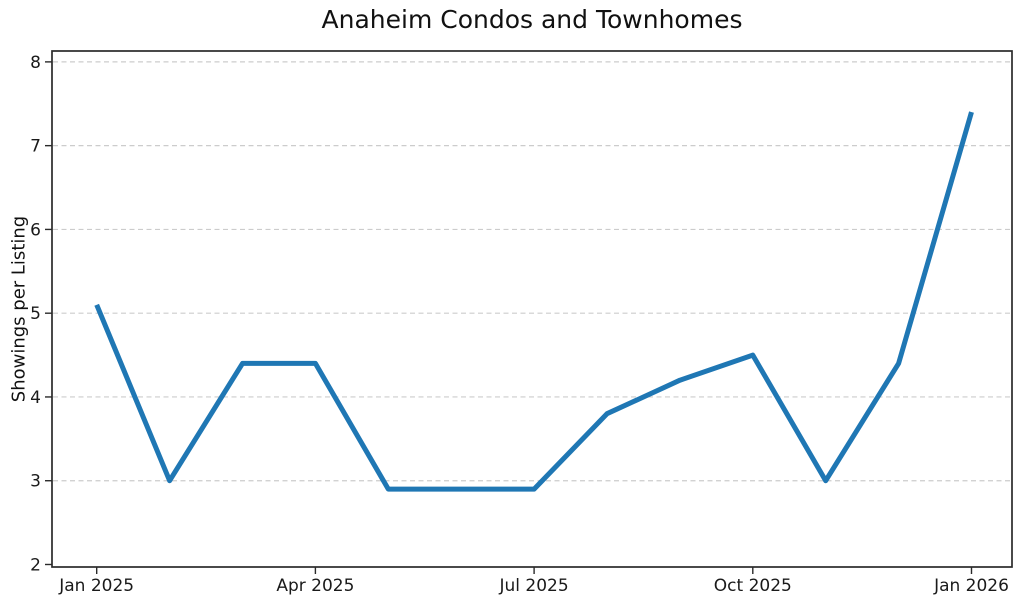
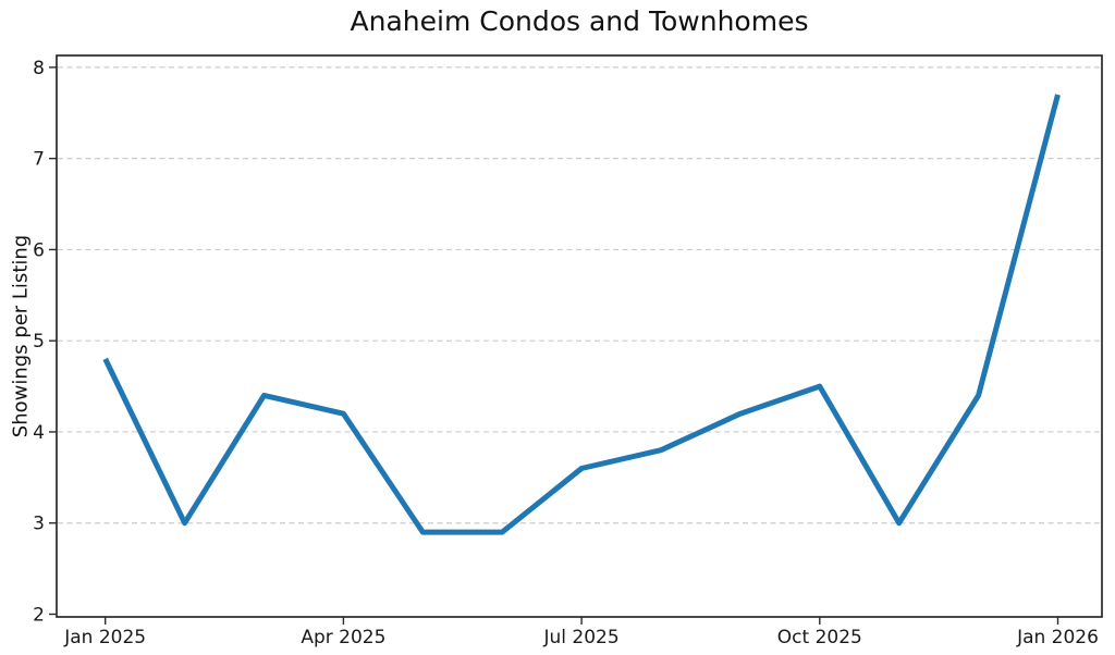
Jan 2025: 5.1 -> 4.8
Apr 2025: 4.4 -> 4.2
Jul 2025: 2.9 -> 3.6
Jan 2026: 7.4 -> 7.7
